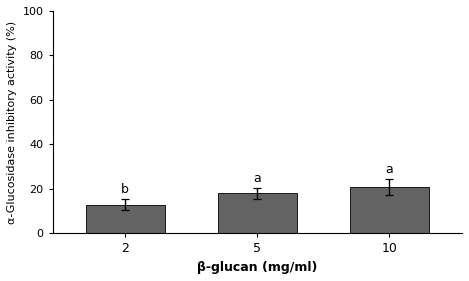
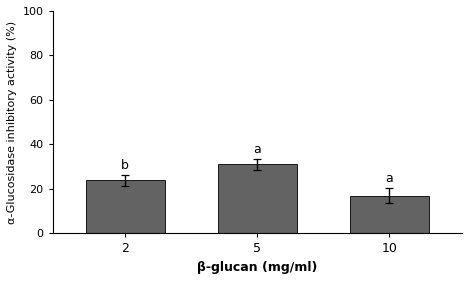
2: 13 -> 24
5: 18 -> 31
10: 21 -> 17
